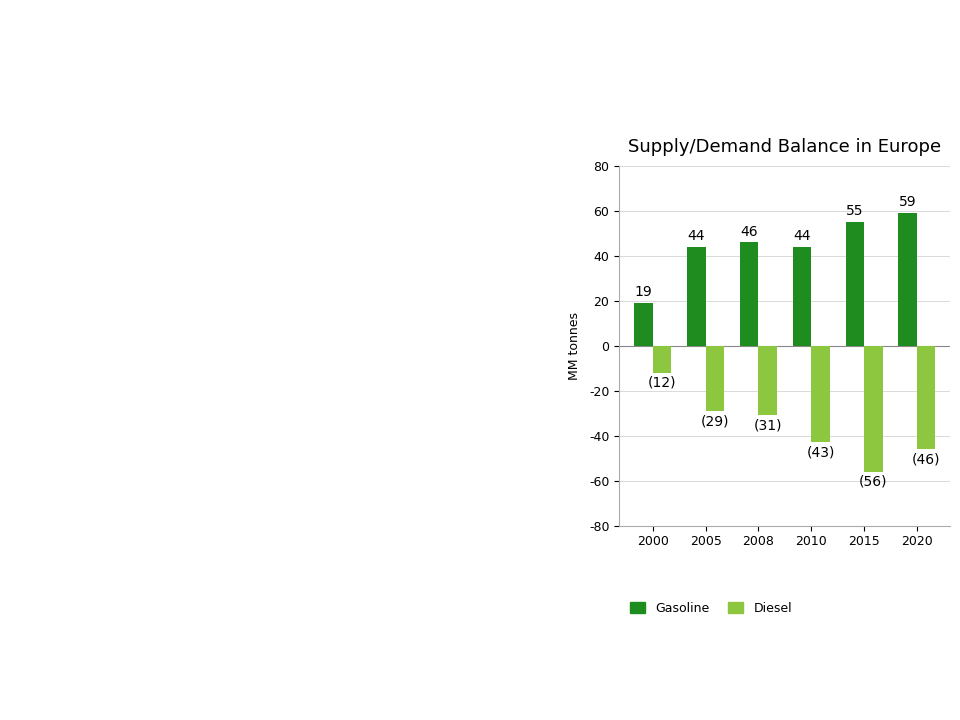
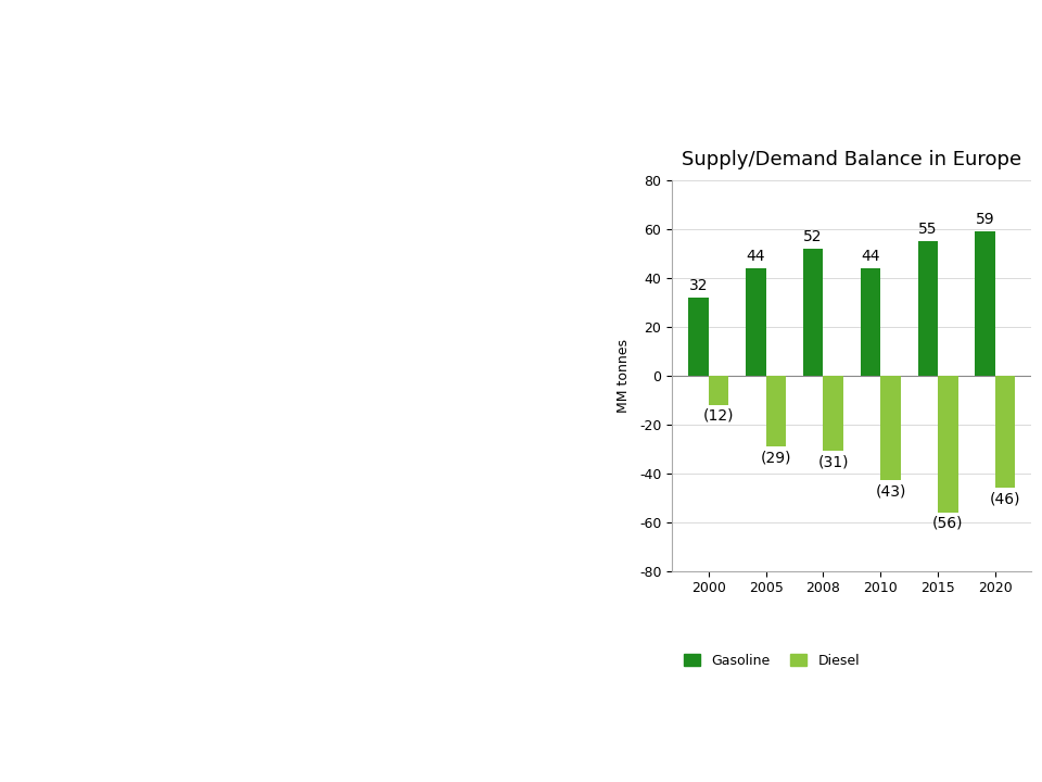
Gasoline/2000: 19 -> 32
Gasoline/2008: 46 -> 52
